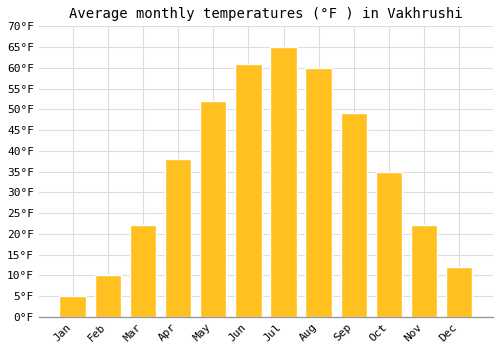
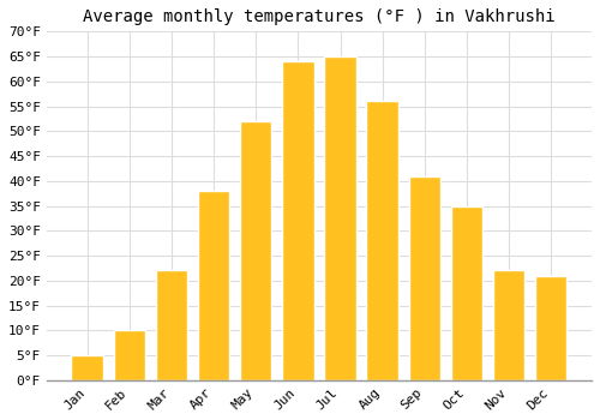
Jun: 61°F -> 64°F
Aug: 60°F -> 56°F
Sep: 49°F -> 41°F
Dec: 12°F -> 21°F
